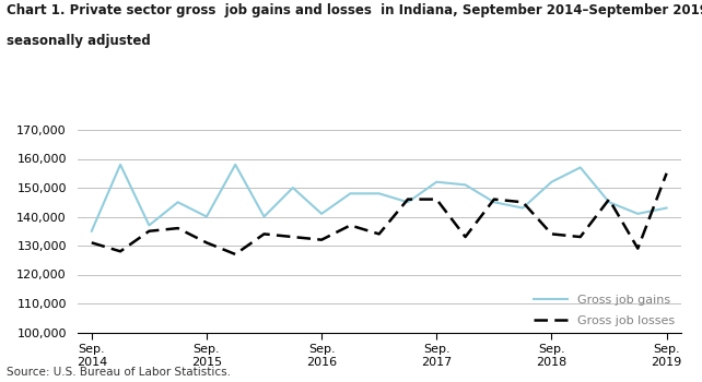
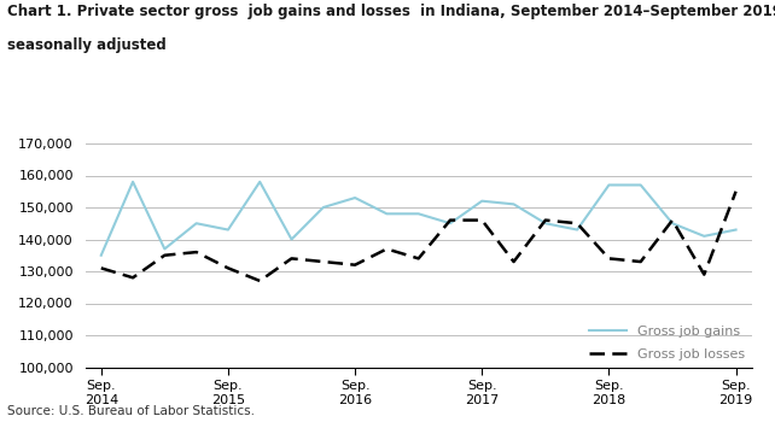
Gross job gains/Sep. 2015: 140,000 -> 143,000
Gross job gains/Sep. 2016: 141,000 -> 153,000
Gross job gains/Sep. 2018: 152,000 -> 157,000
